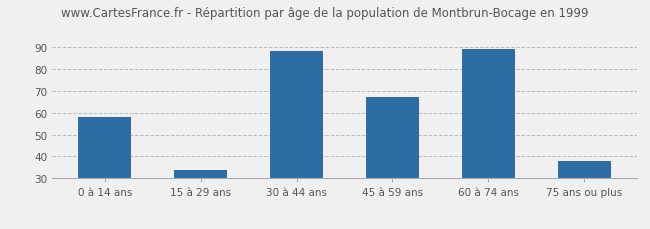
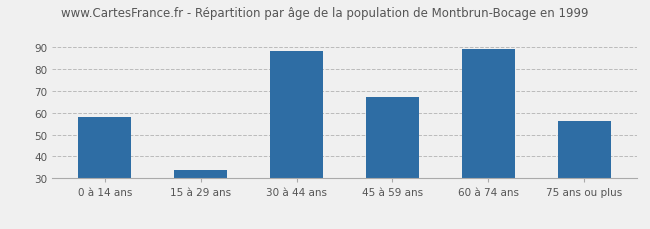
75 ans ou plus: 38 -> 56
